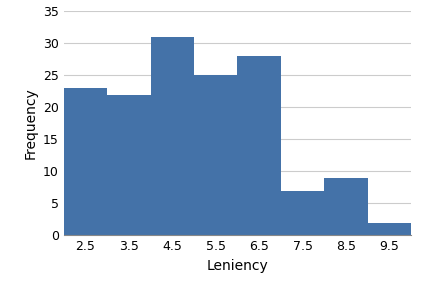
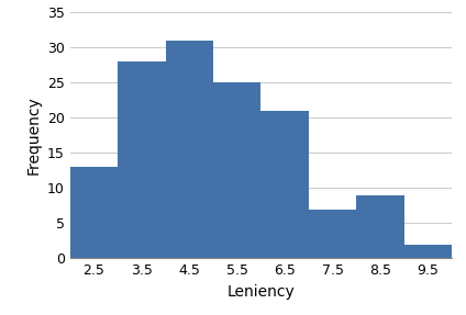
2.5: 23 -> 13
3.5: 22 -> 28
6.5: 28 -> 21
